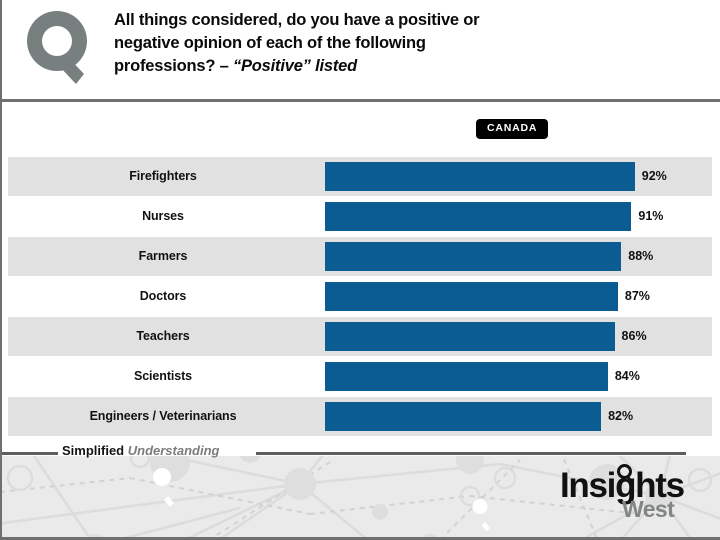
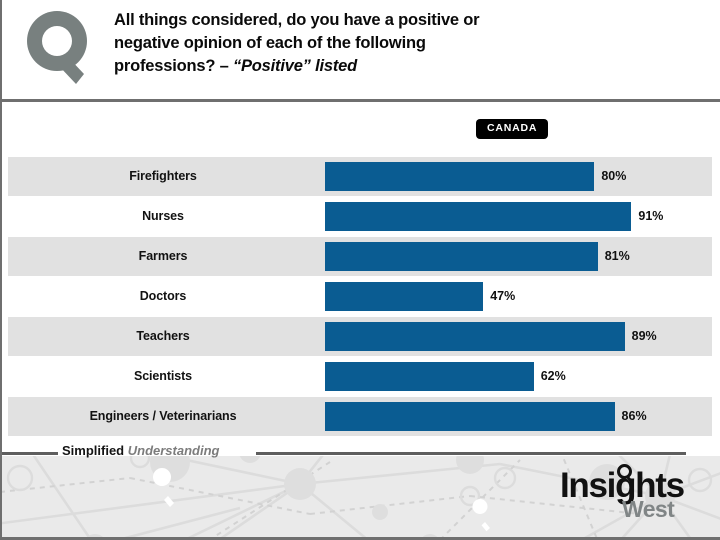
Firefighters: 92% -> 80%
Farmers: 88% -> 81%
Doctors: 87% -> 47%
Teachers: 86% -> 89%
Scientists: 84% -> 62%
Engineers / Veterinarians: 82% -> 86%
